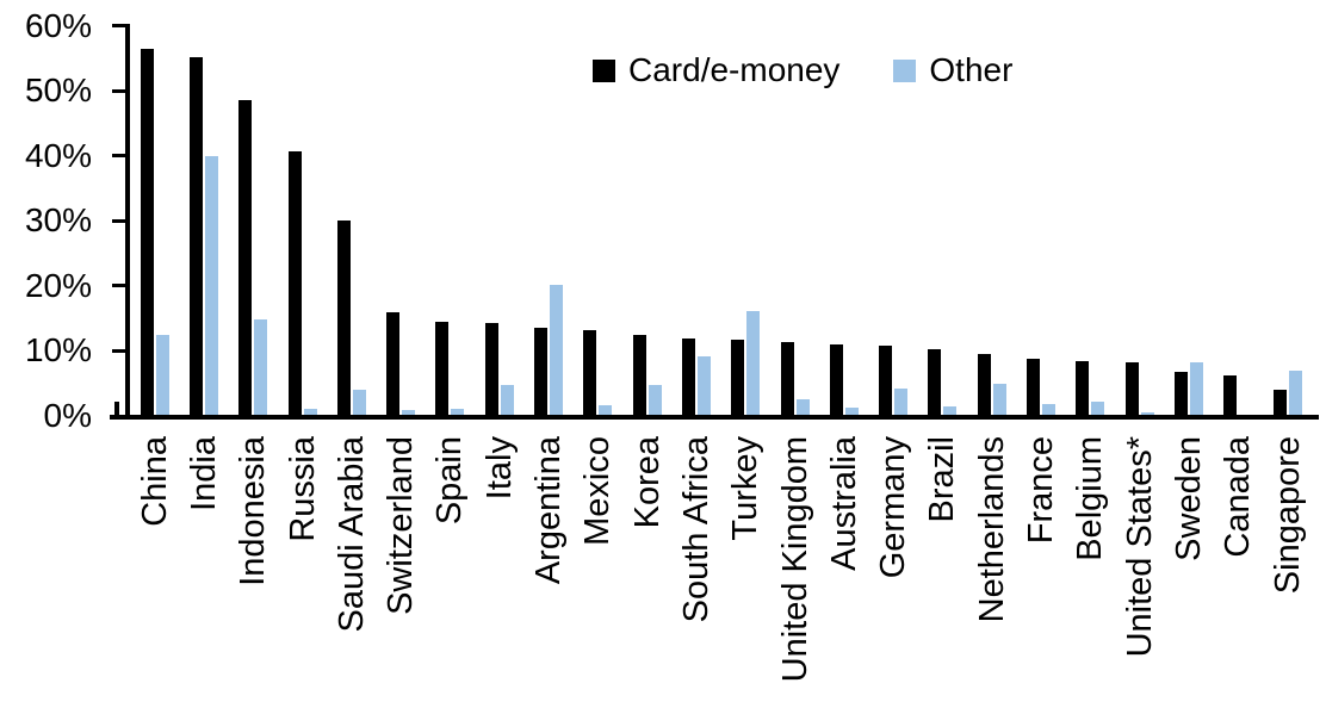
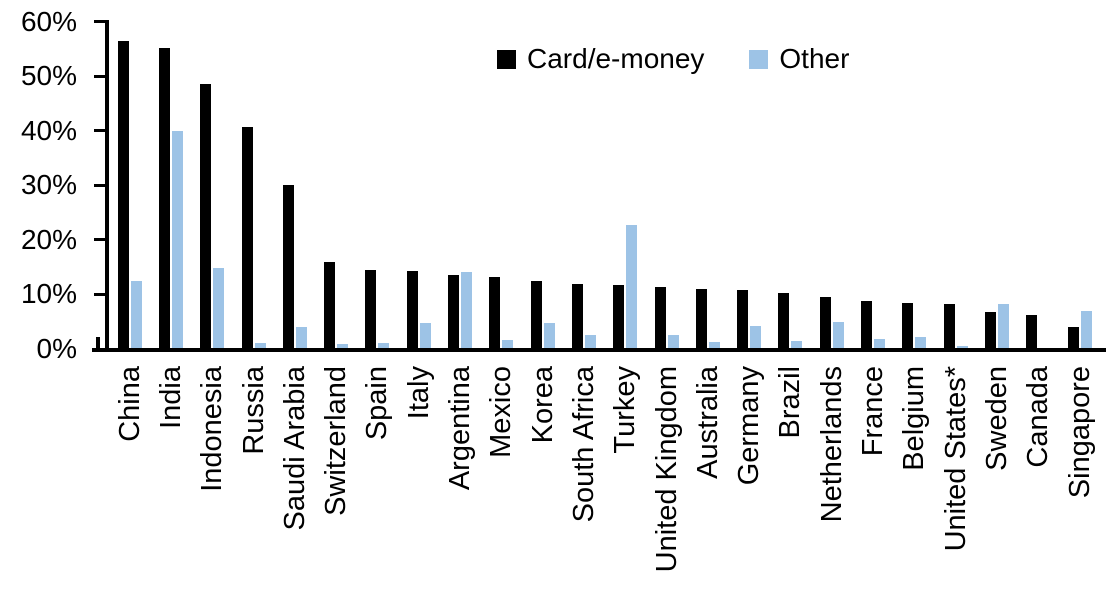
Other/Argentina: 20% -> 14%
Other/South Africa: 9% -> 2%
Other/Turkey: 16% -> 23%
